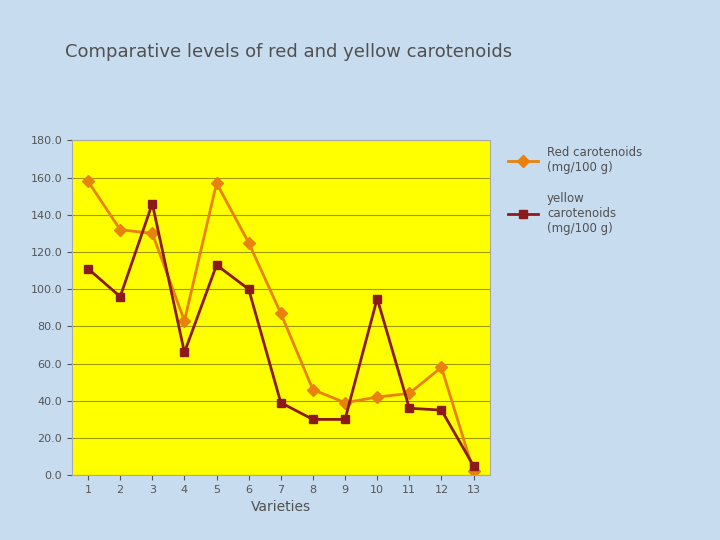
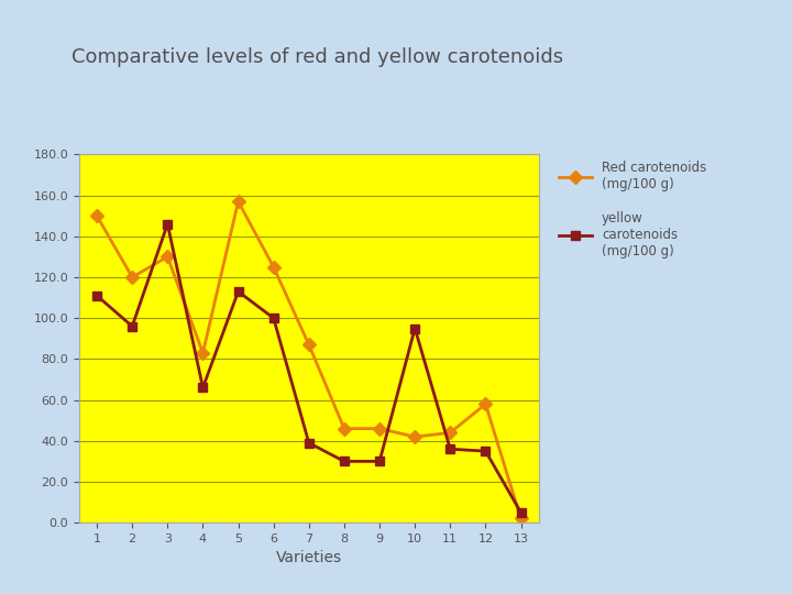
Red carotenoids (mg/100 g)/1: 158 -> 150
Red carotenoids (mg/100 g)/2: 132 -> 120
Red carotenoids (mg/100 g)/9: 39 -> 46
